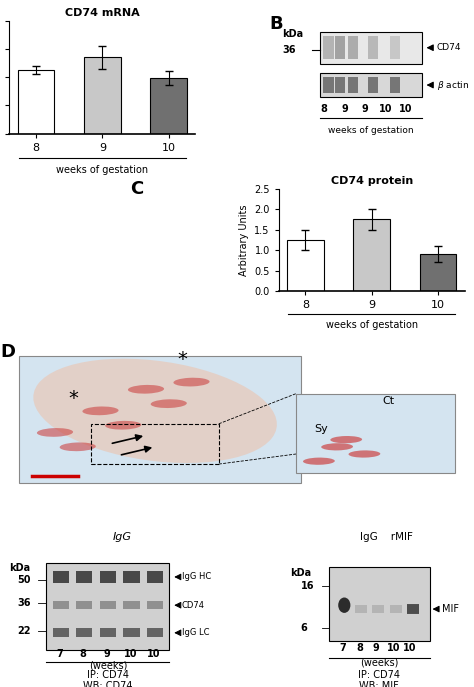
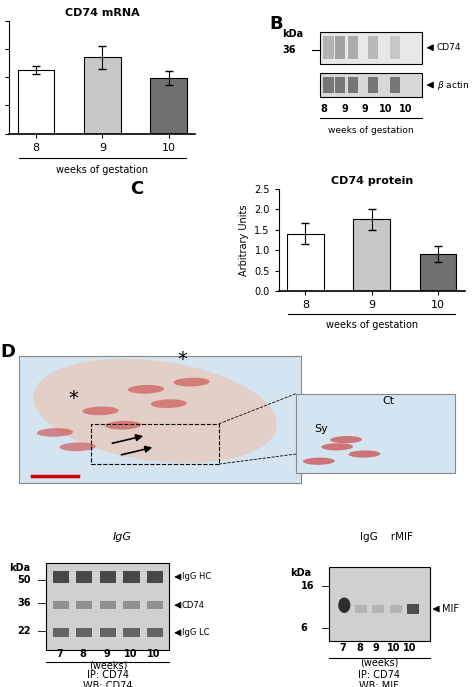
CD74 protein/8: 1.25 -> 1.40
